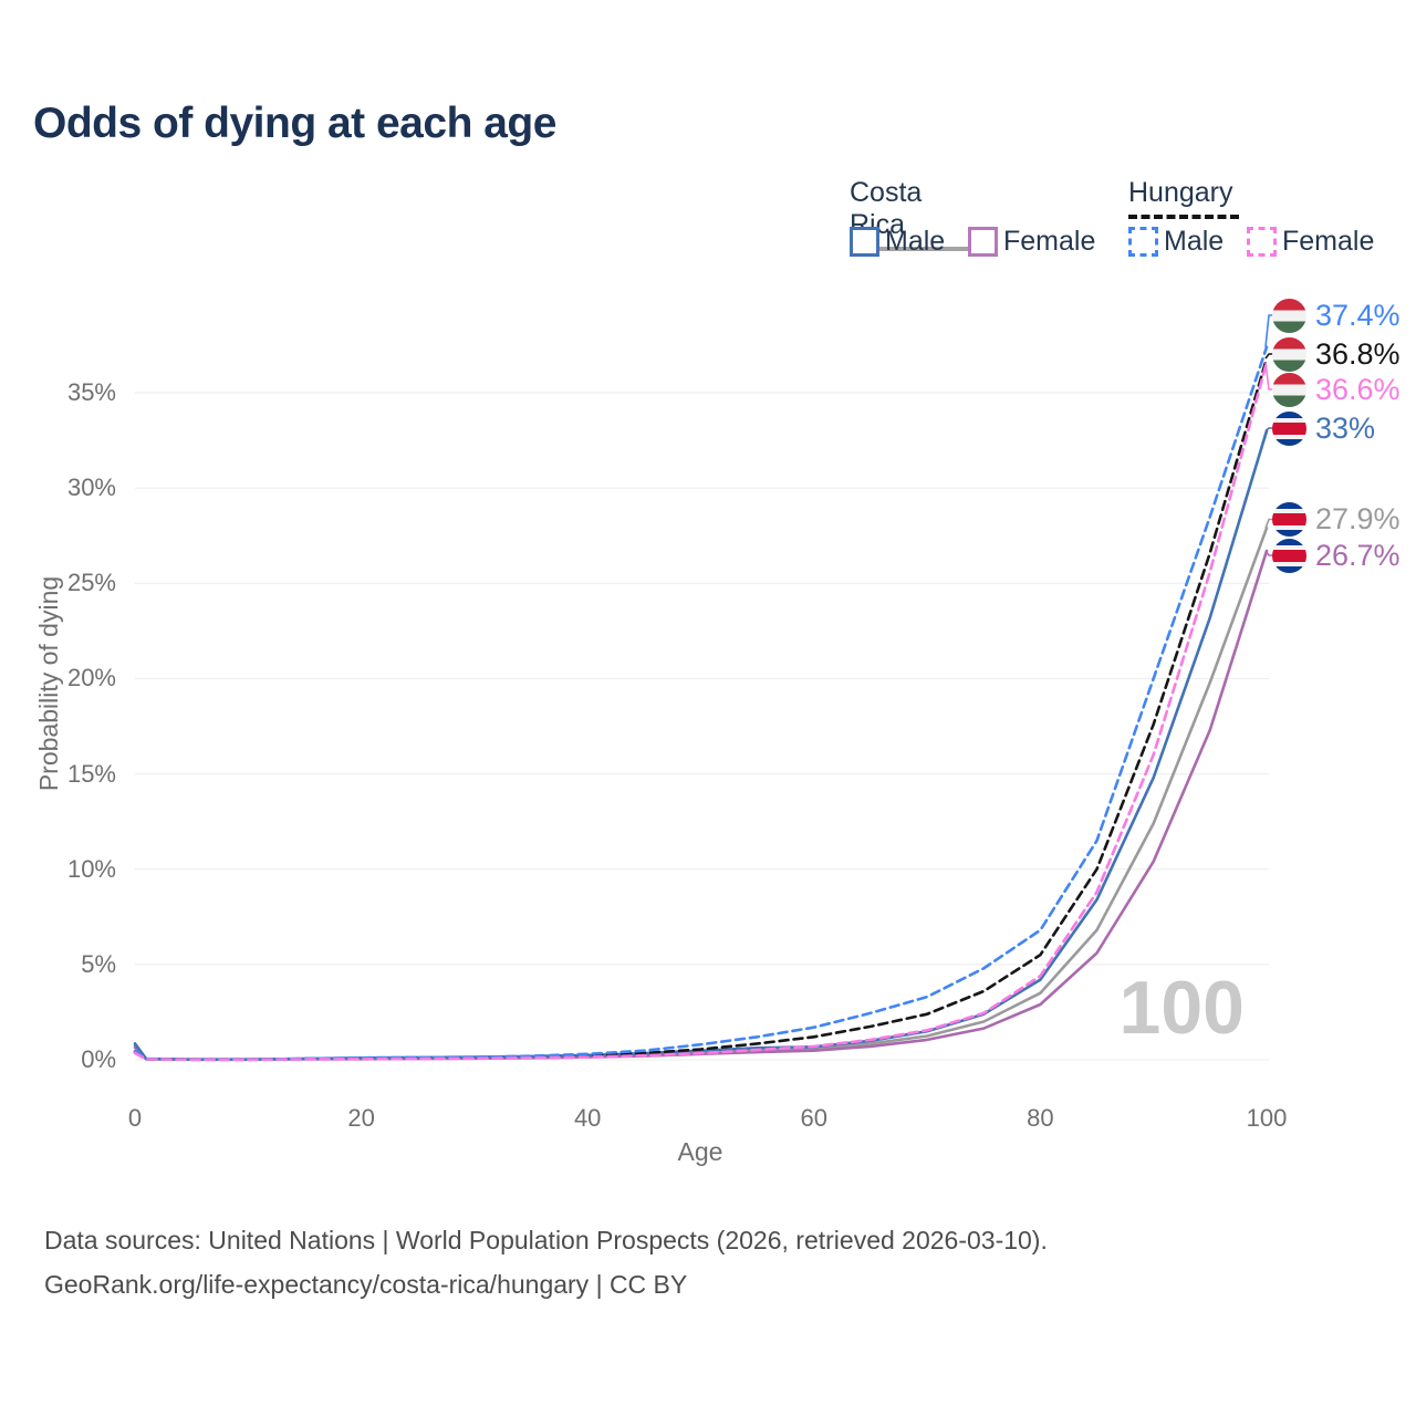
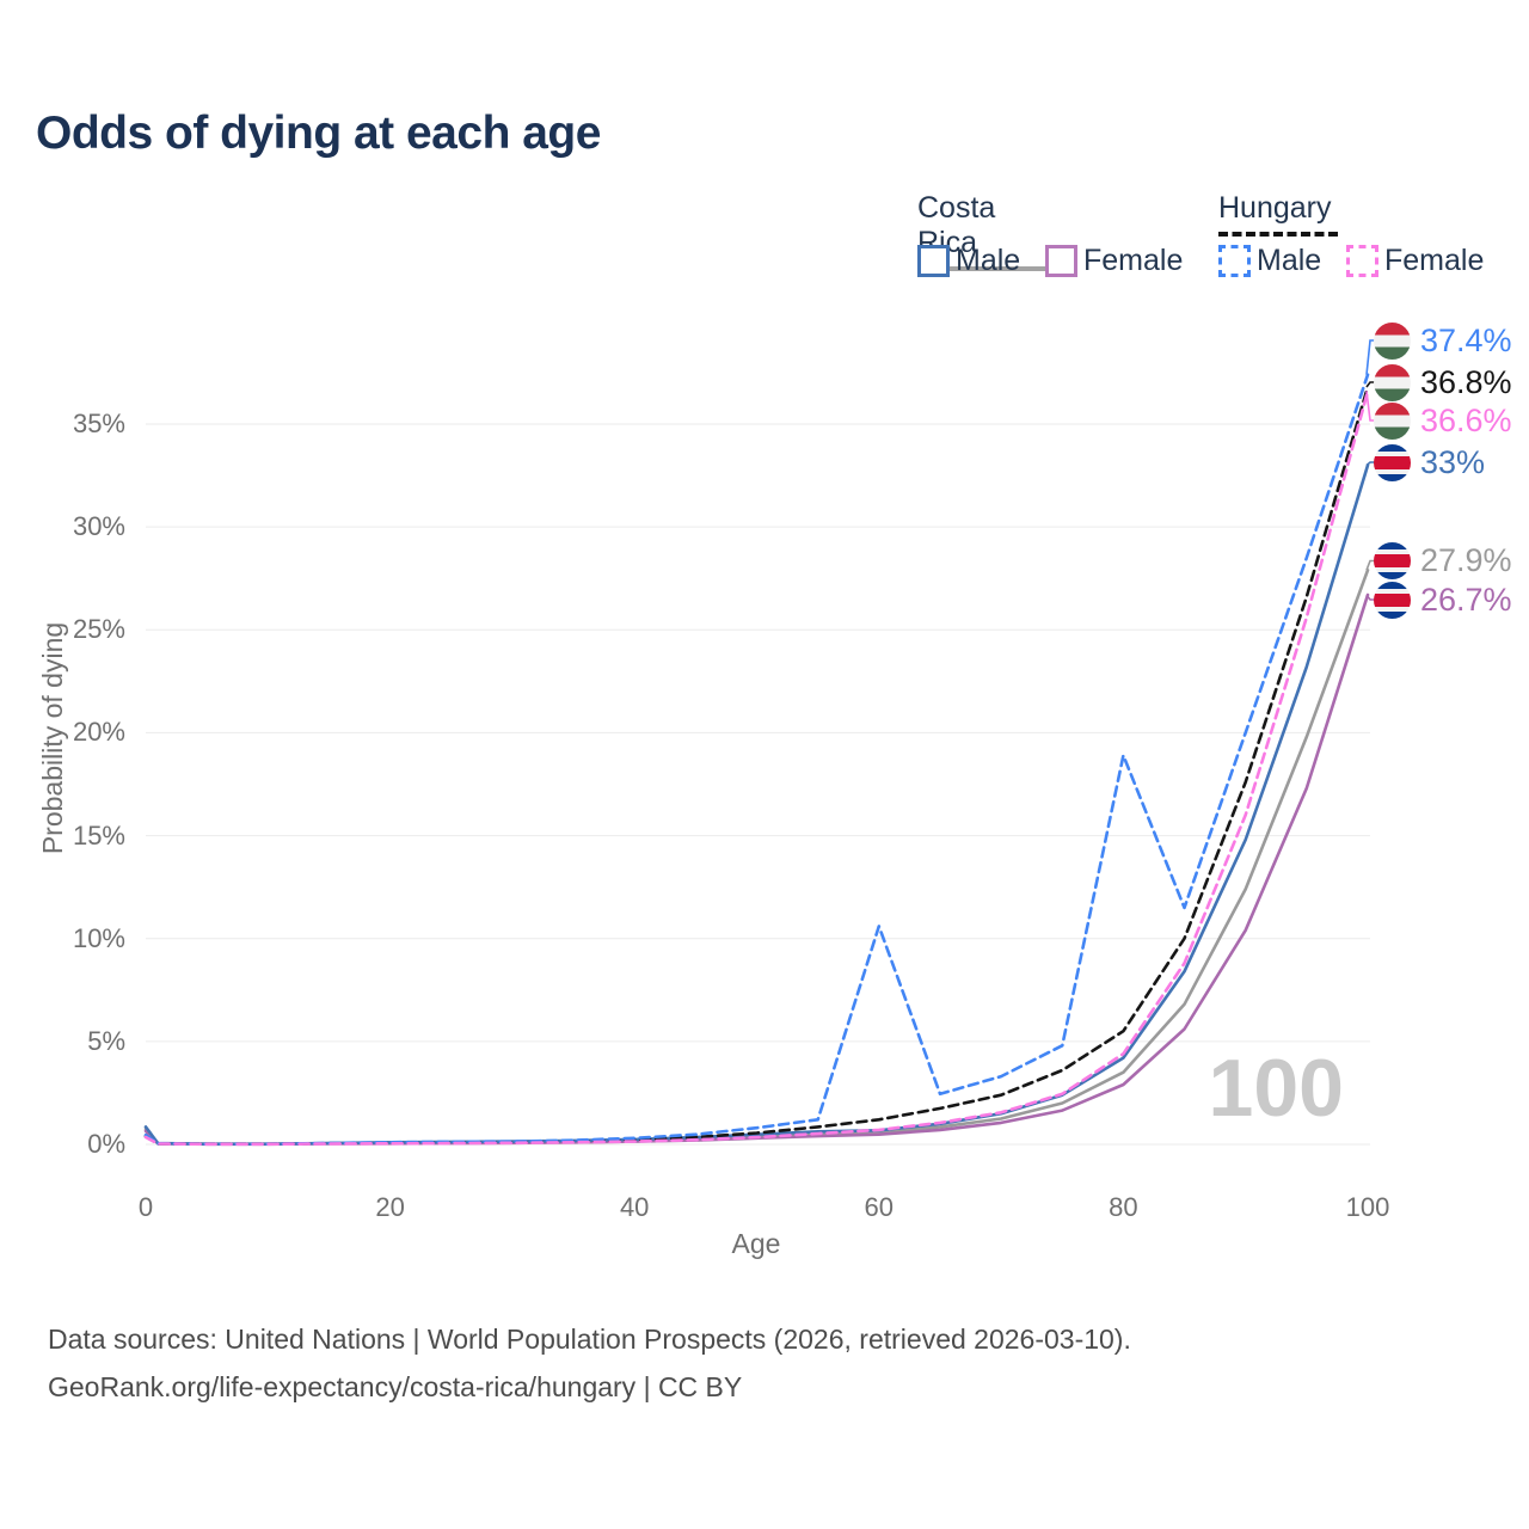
Hungary Male/60: 1.7% -> 10.6%
Hungary Male/80: 6.8% -> 18.9%
